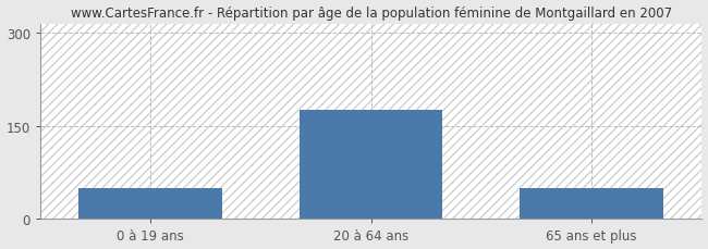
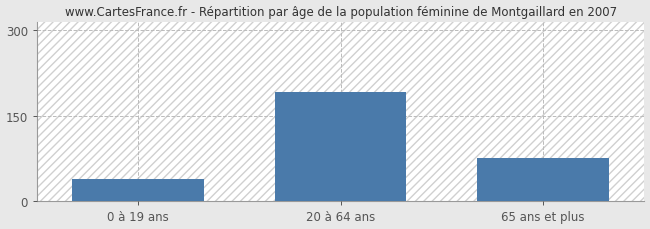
0 à 19 ans: 50 -> 40
20 à 64 ans: 175 -> 192
65 ans et plus: 50 -> 76
